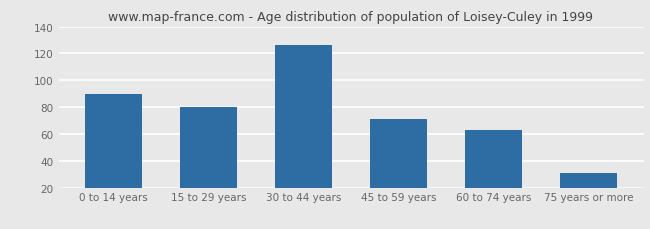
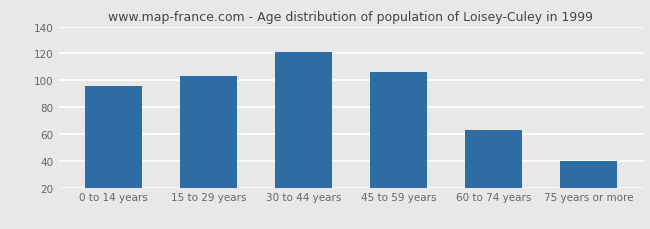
0 to 14 years: 90 -> 96
15 to 29 years: 80 -> 103
30 to 44 years: 126 -> 121
45 to 59 years: 71 -> 106
75 years or more: 31 -> 40
